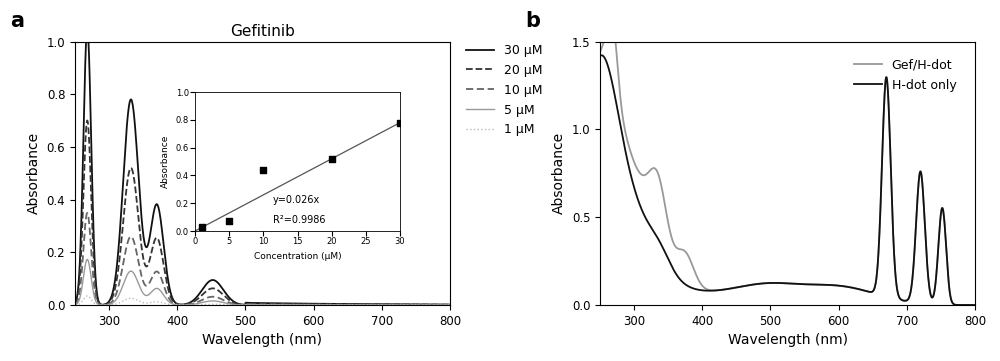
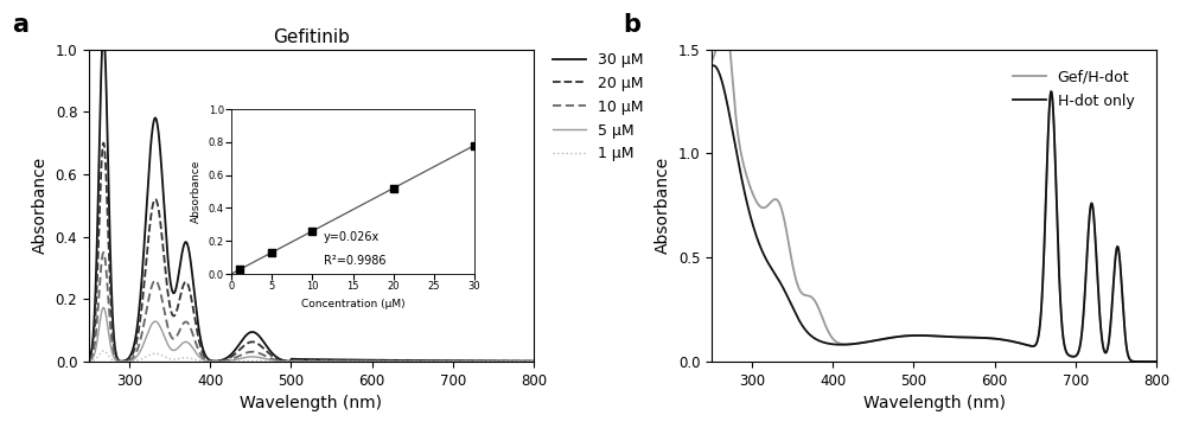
5: 0.07 -> 0.13
10: 0.44 -> 0.26
